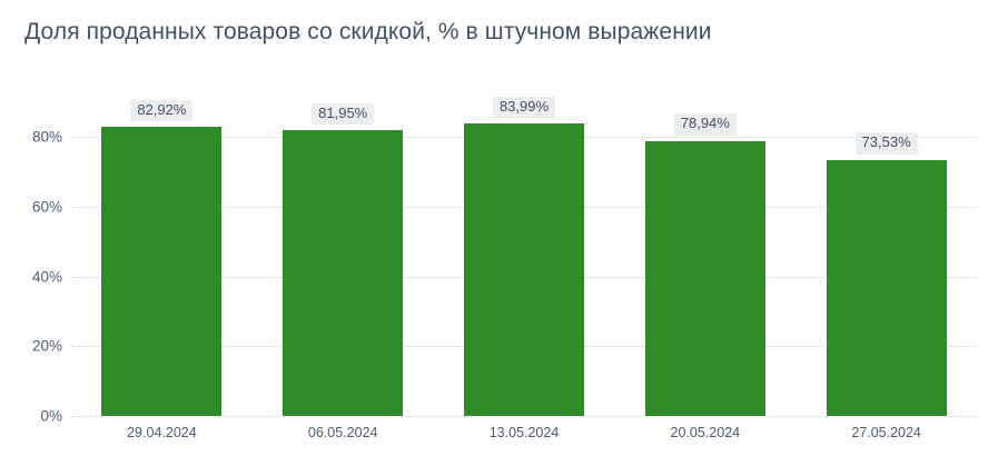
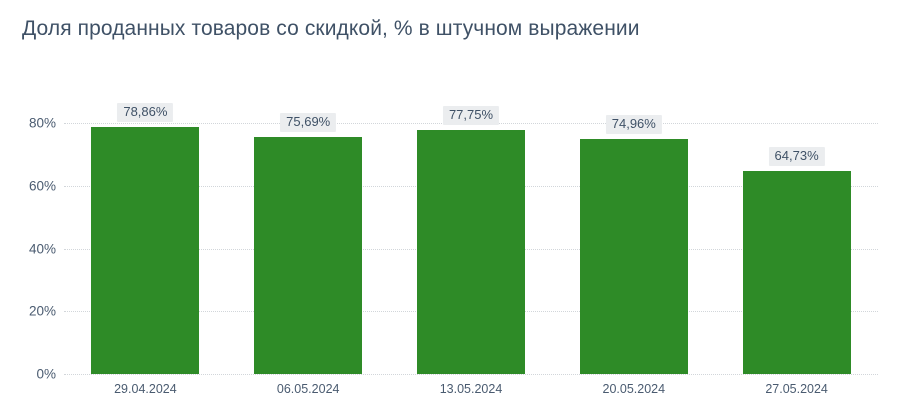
29.04.2024: 82,92% -> 78,86%
06.05.2024: 81,95% -> 75,69%
13.05.2024: 83,99% -> 77,75%
20.05.2024: 78,94% -> 74,96%
27.05.2024: 73,53% -> 64,73%
